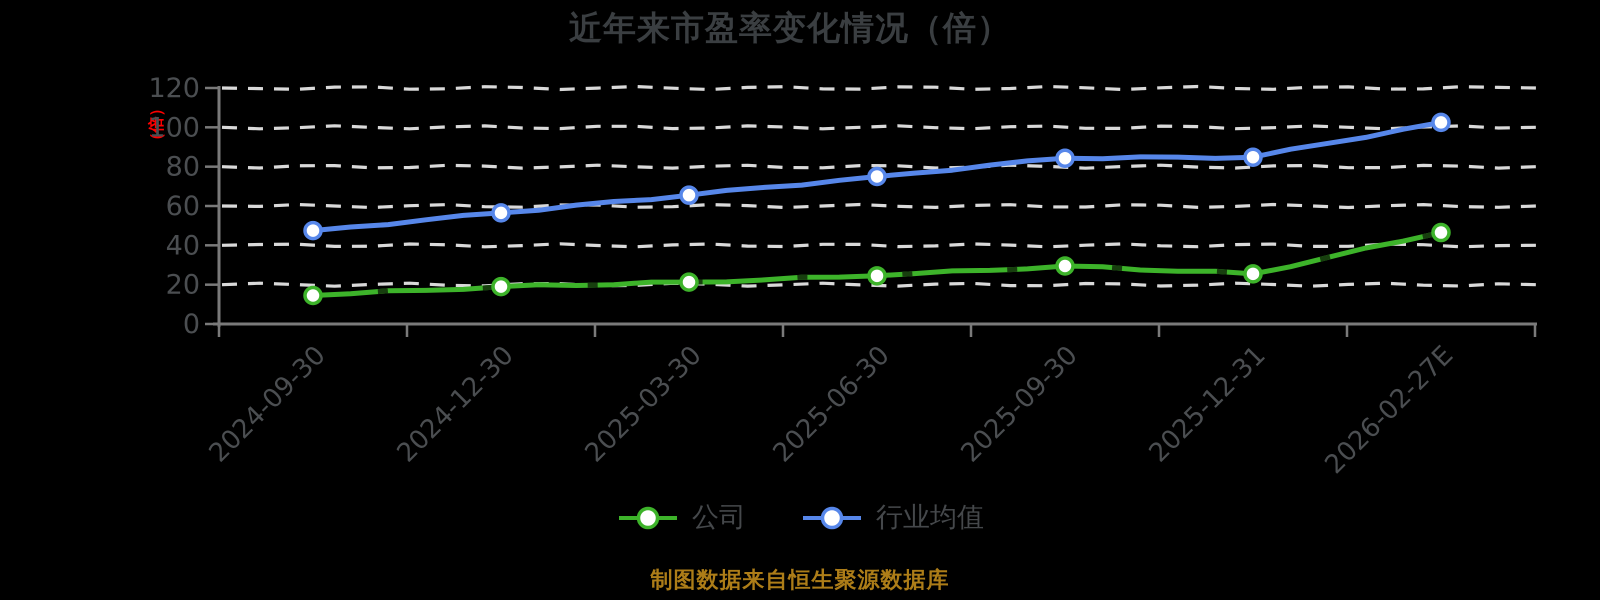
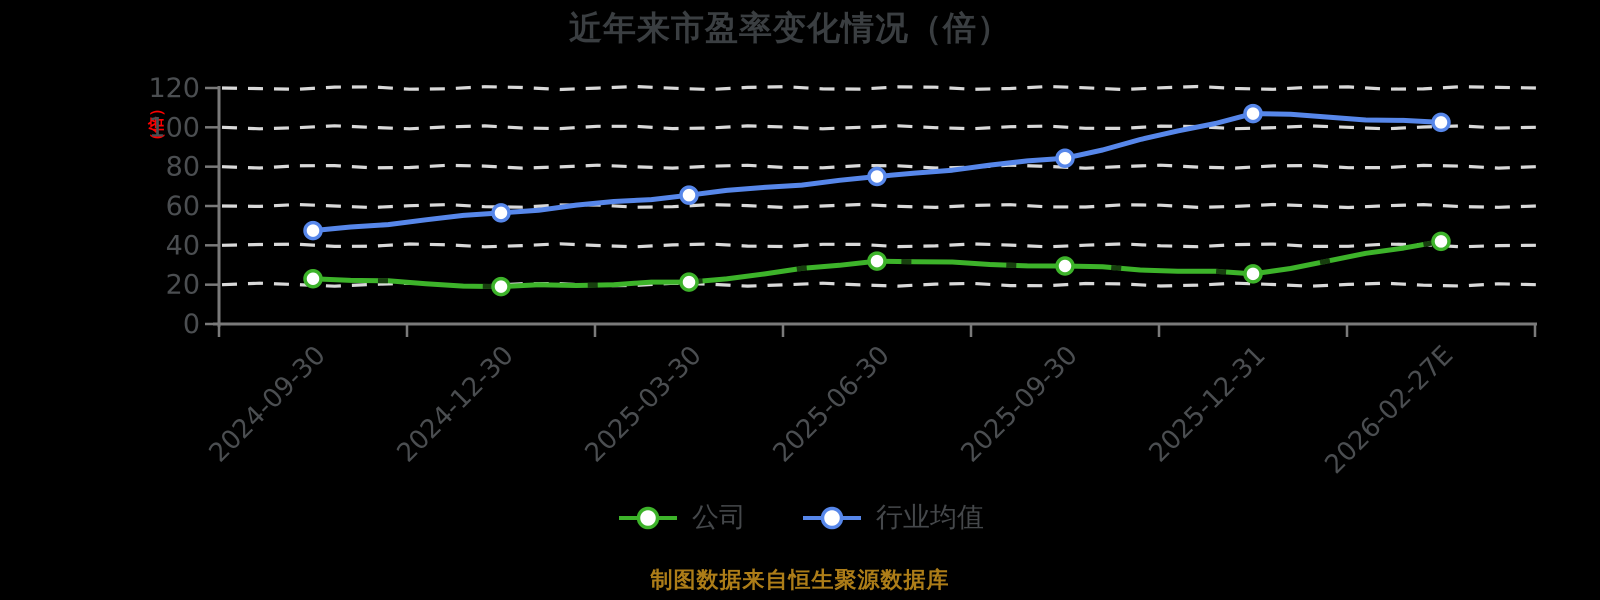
公司/2024-09-30: 14 -> 23
公司/2025-06-30: 24 -> 32
行业均值/2025-12-31: 85 -> 107
公司/2026-02-27E: 46 -> 42
